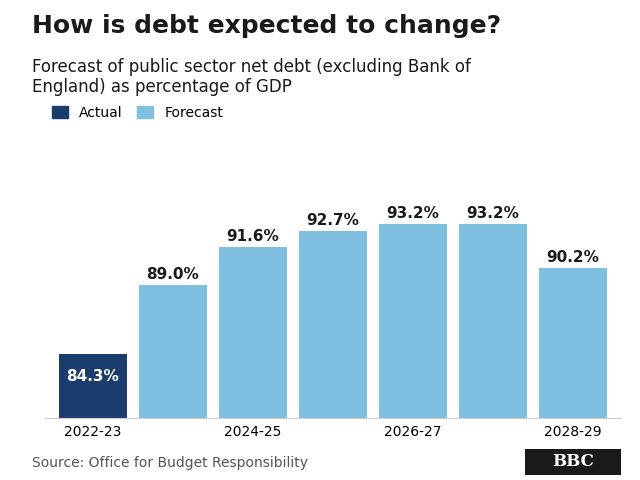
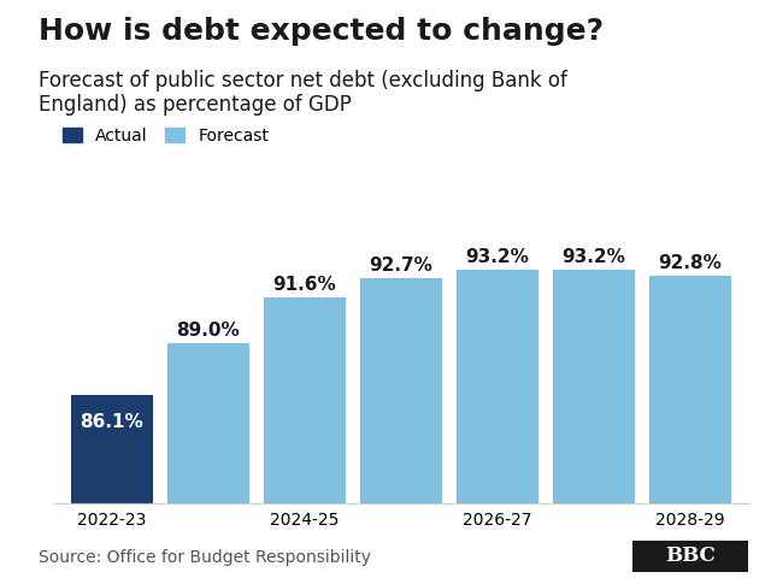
2022-23: 84.3% -> 86.1%
2028-29: 90.2% -> 92.8%
